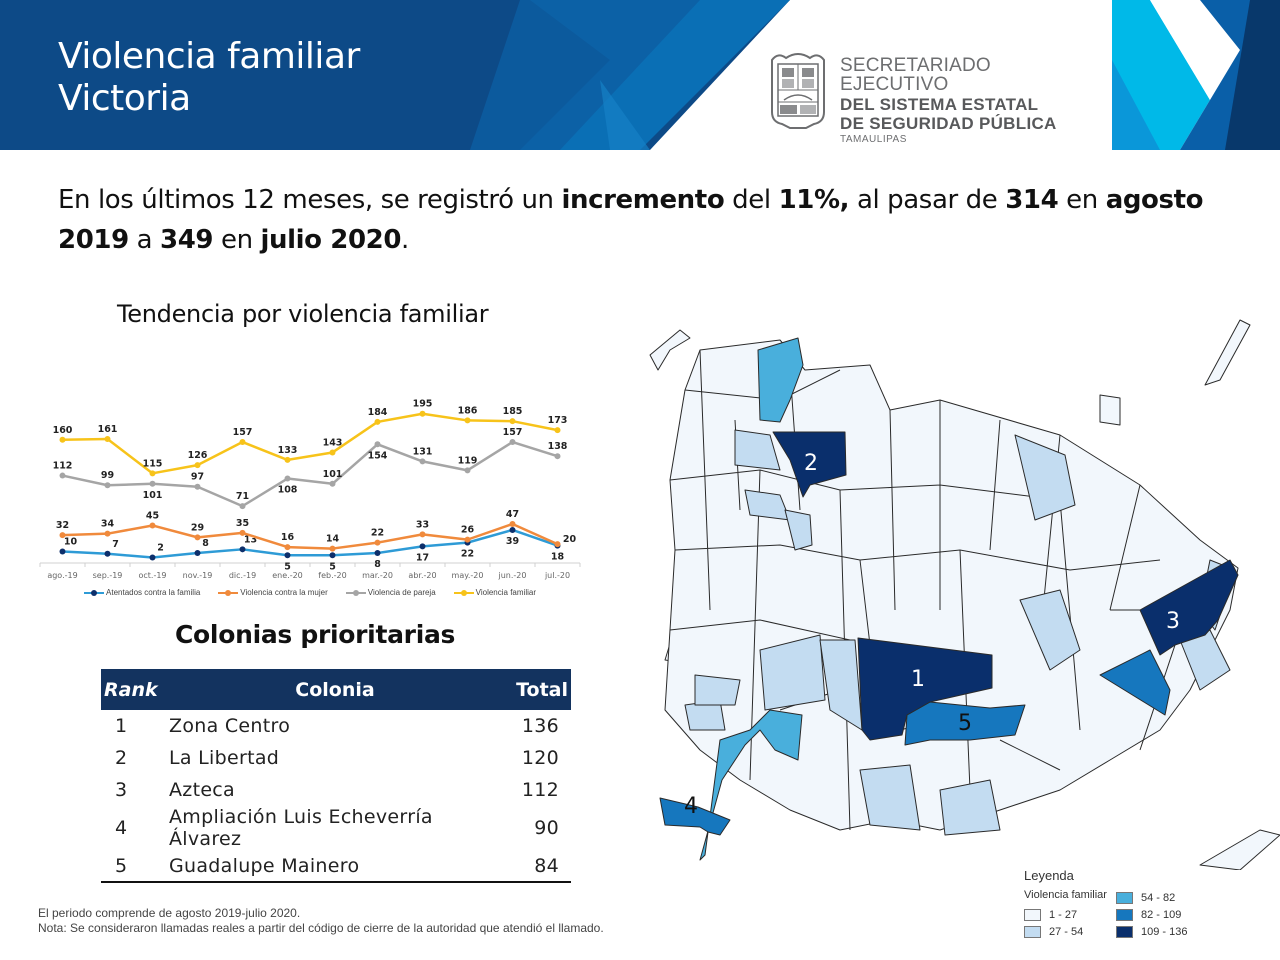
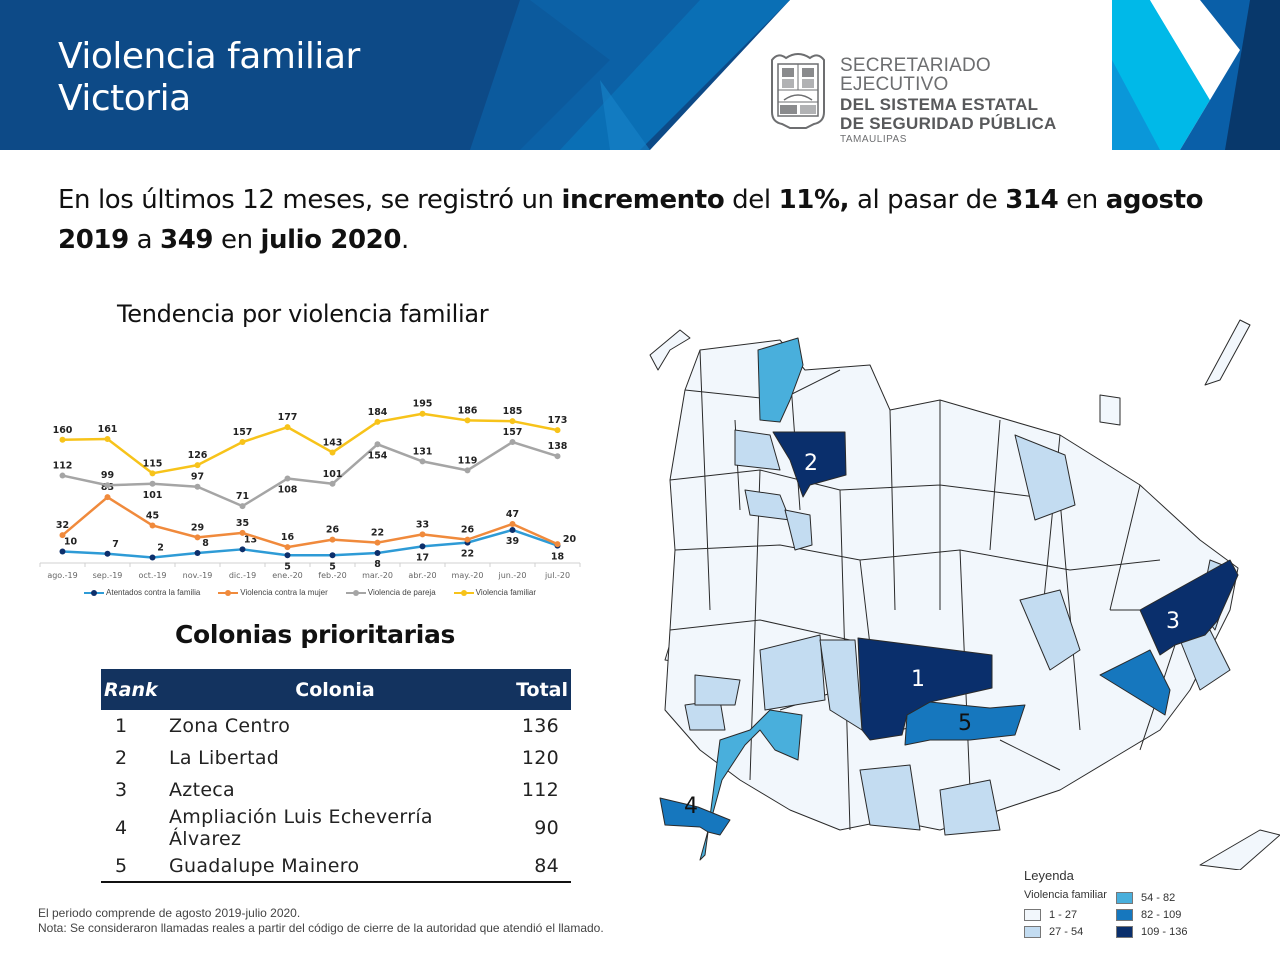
Violencia contra la mujer/sep.-19: 34 -> 83
Violencia familiar/ene.-20: 133 -> 177
Violencia contra la mujer/feb.-20: 14 -> 26
